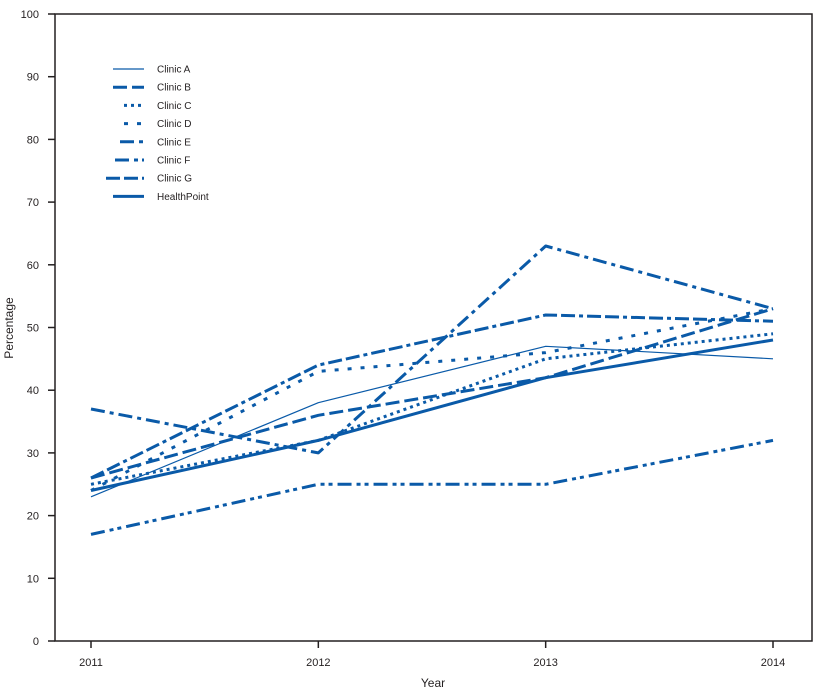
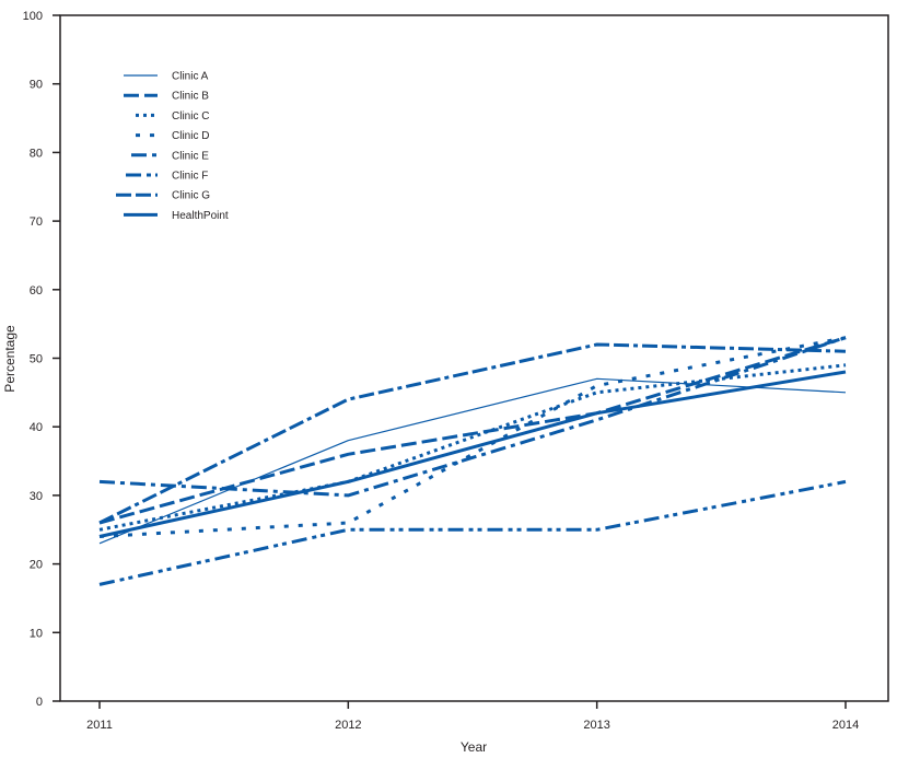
Clinic E/2011: 37 -> 32
Clinic D/2012: 43 -> 26
Clinic E/2013: 63 -> 41
